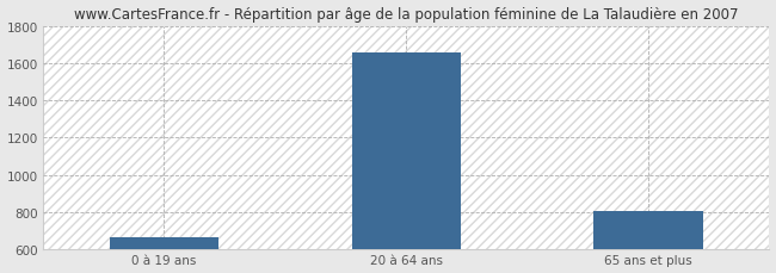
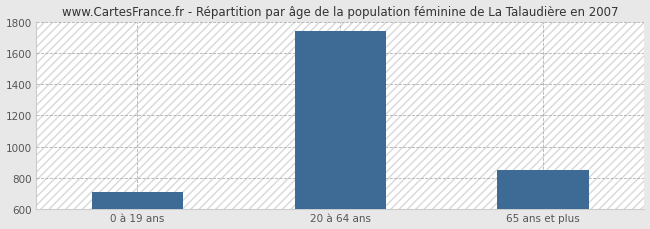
0 à 19 ans: 660 -> 710
20 à 64 ans: 1660 -> 1740
65 ans et plus: 800 -> 850
